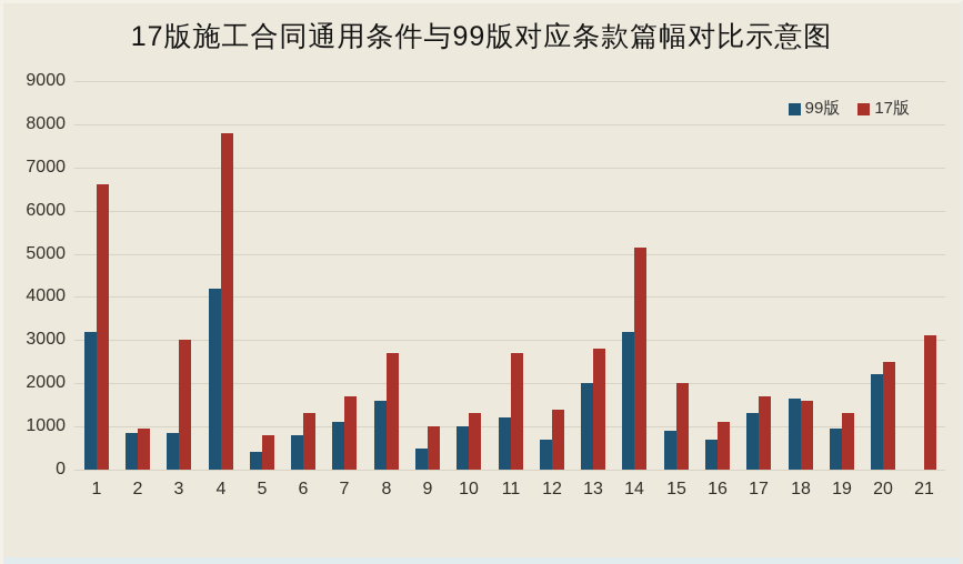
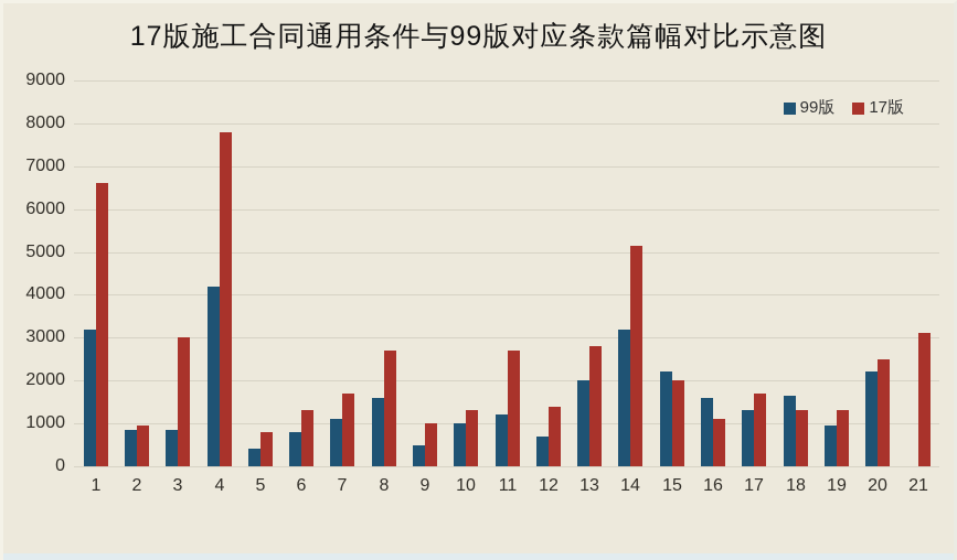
99版/15: 900 -> 2200
99版/16: 700 -> 1600
17版/18: 1600 -> 1300
